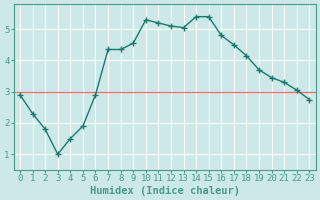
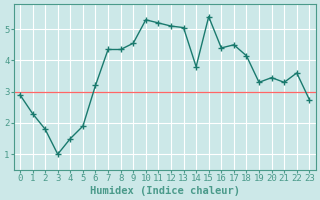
6: 2.90 -> 3.20
14: 5.40 -> 3.80
16: 4.80 -> 4.40
19: 3.70 -> 3.30
22: 3.05 -> 3.60
